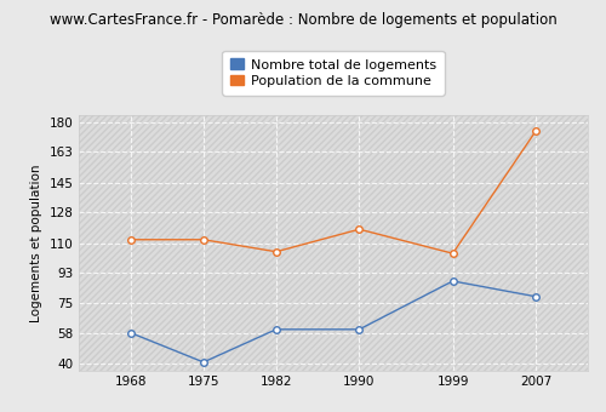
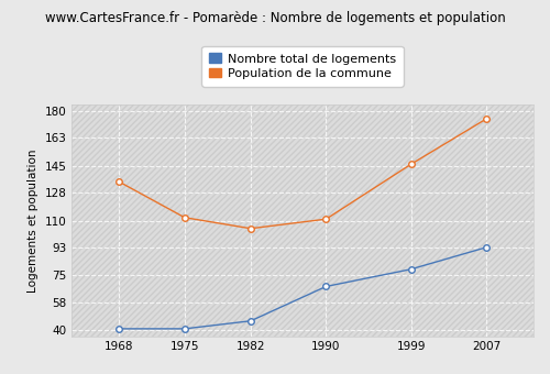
Nombre total de logements/1968: 58 -> 41
Population de la commune/1968: 112 -> 135
Nombre total de logements/1982: 60 -> 46
Nombre total de logements/1990: 60 -> 68
Population de la commune/1990: 118 -> 111
Nombre total de logements/1999: 88 -> 79
Population de la commune/1999: 104 -> 146
Nombre total de logements/2007: 79 -> 93
